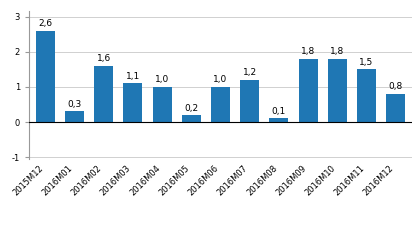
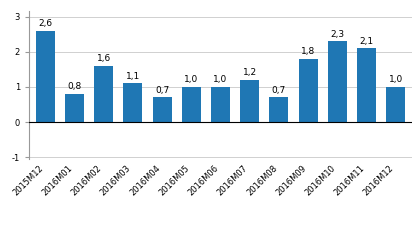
2016M01: 0,3 -> 0,8
2016M04: 1,0 -> 0,7
2016M05: 0,2 -> 1,0
2016M08: 0,1 -> 0,7
2016M10: 1,8 -> 2,3
2016M11: 1,5 -> 2,1
2016M12: 0,8 -> 1,0
